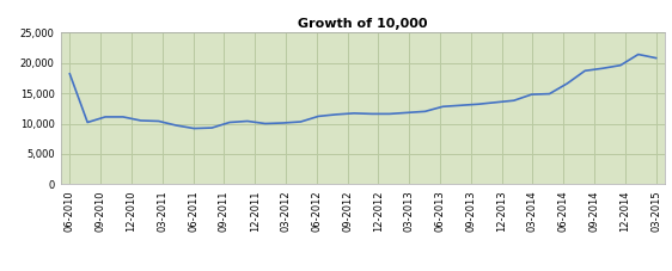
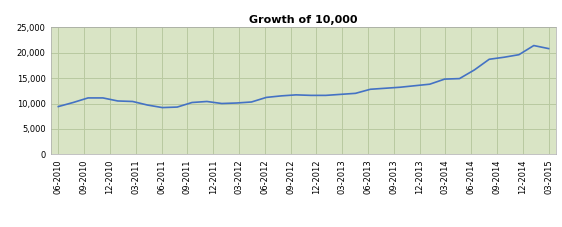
06-2010: 18,200 -> 9,400
